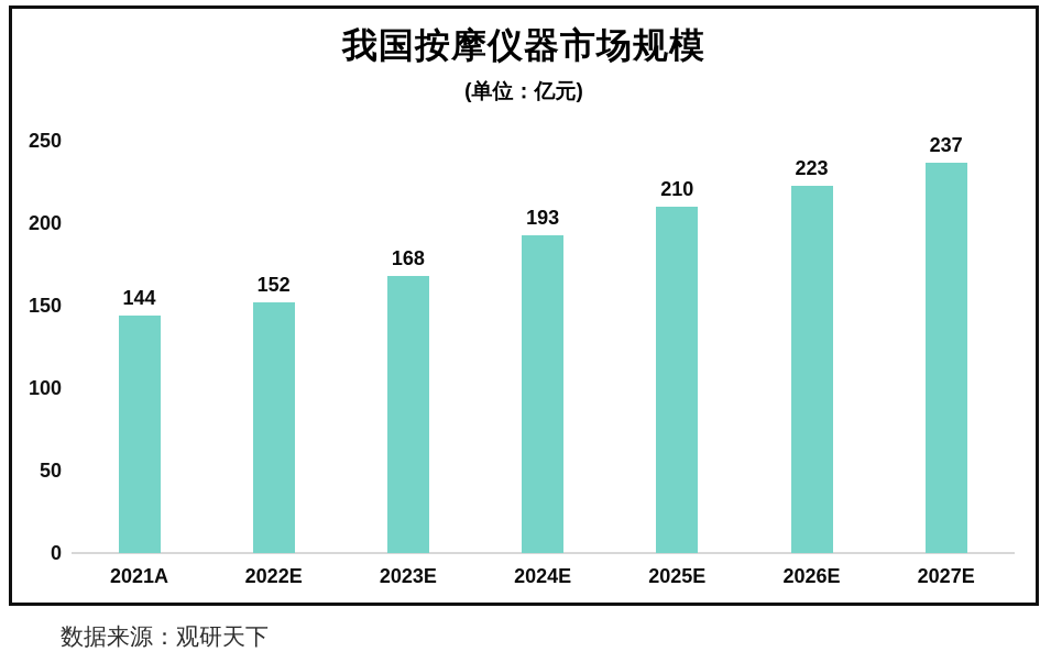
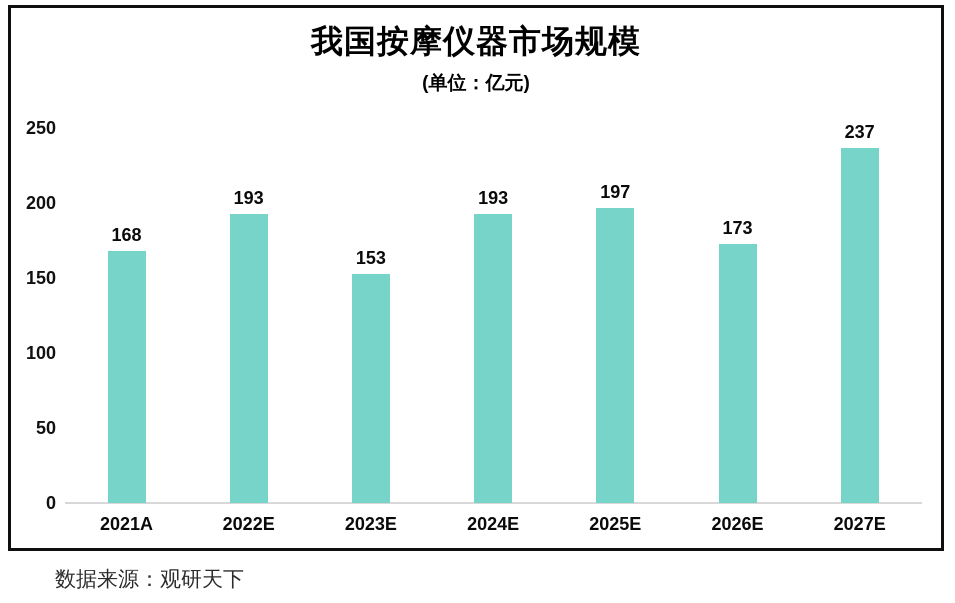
2021A: 144 -> 168
2022E: 152 -> 193
2023E: 168 -> 153
2025E: 210 -> 197
2026E: 223 -> 173
